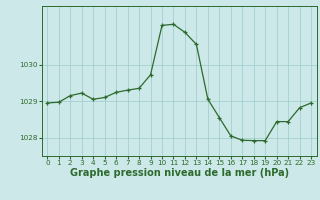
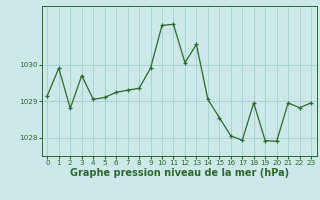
0: 1028.95 -> 1029.15
1: 1028.97 -> 1029.90
2: 1029.15 -> 1028.80
3: 1029.22 -> 1029.70
9: 1029.72 -> 1029.90
12: 1030.88 -> 1030.05
18: 1027.92 -> 1028.95
20: 1028.44 -> 1027.90
21: 1028.44 -> 1028.95
